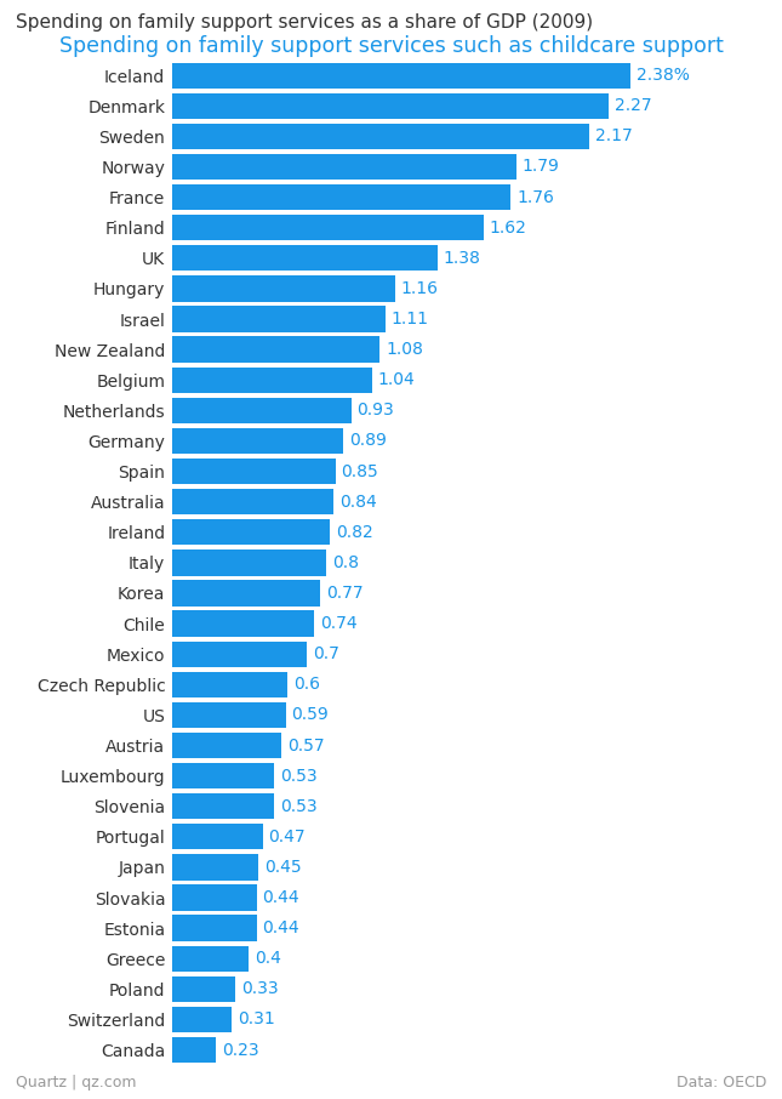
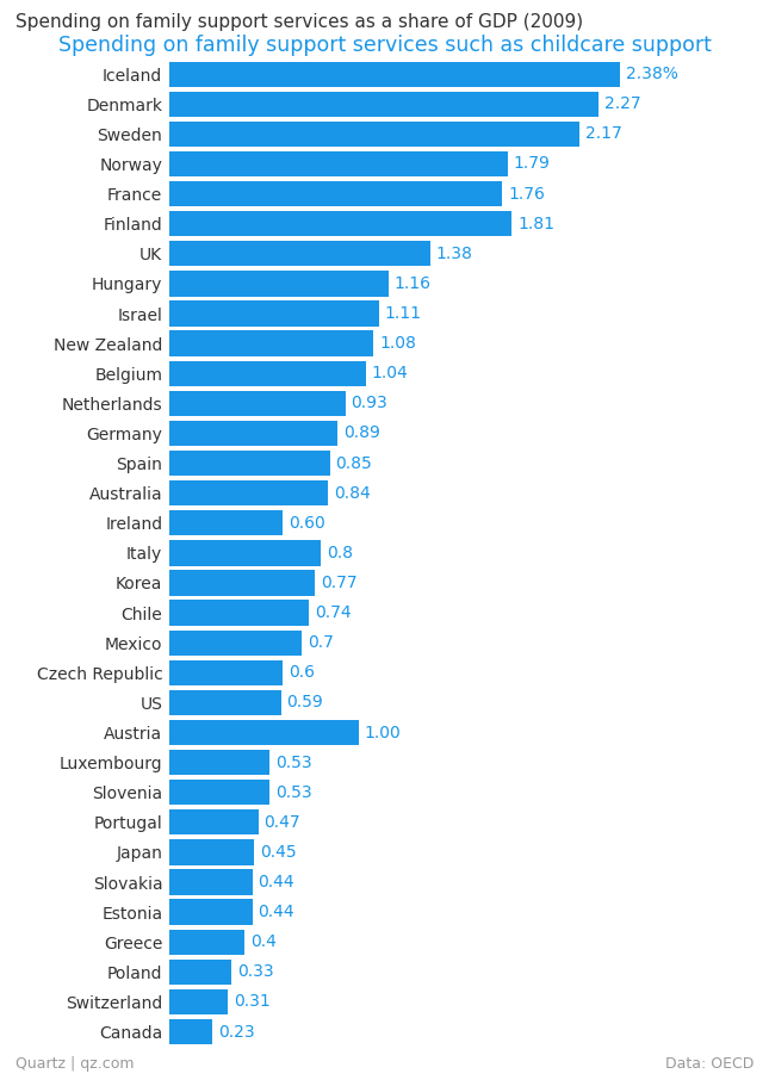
Finland: 1.62 -> 1.81
Ireland: 0.82 -> 0.60
Austria: 0.57 -> 1.00
